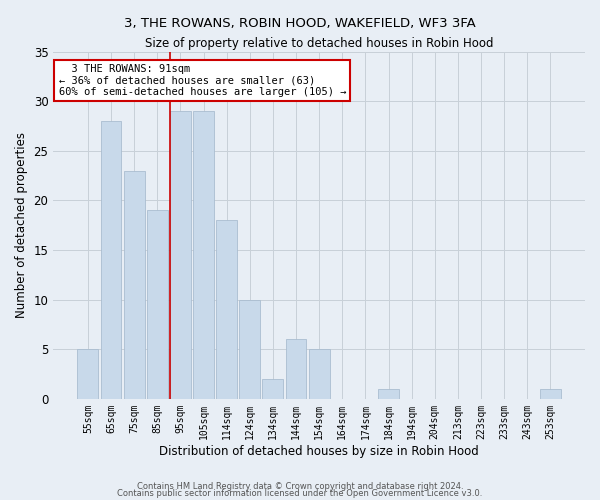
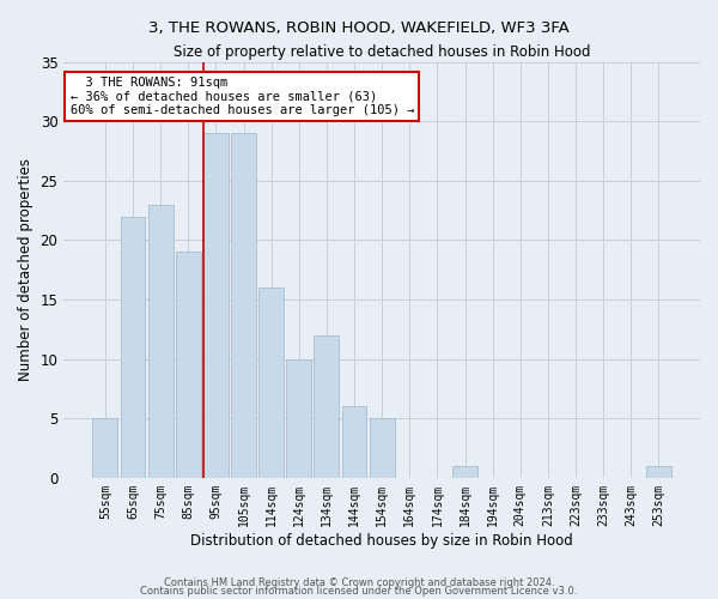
65sqm: 28 -> 22
114sqm: 18 -> 16
134sqm: 2 -> 12
